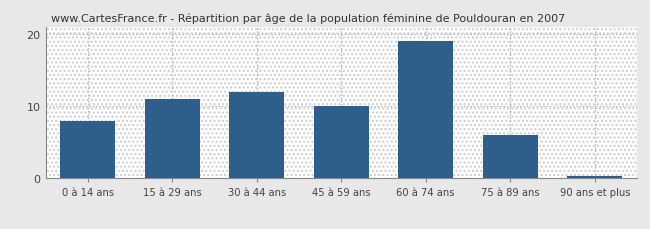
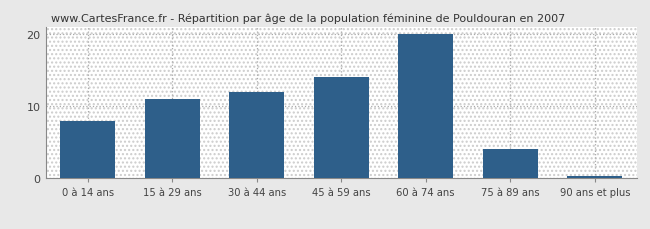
45 à 59 ans: 10.0 -> 14.0
60 à 74 ans: 19.0 -> 20.0
75 à 89 ans: 6.0 -> 4.0
